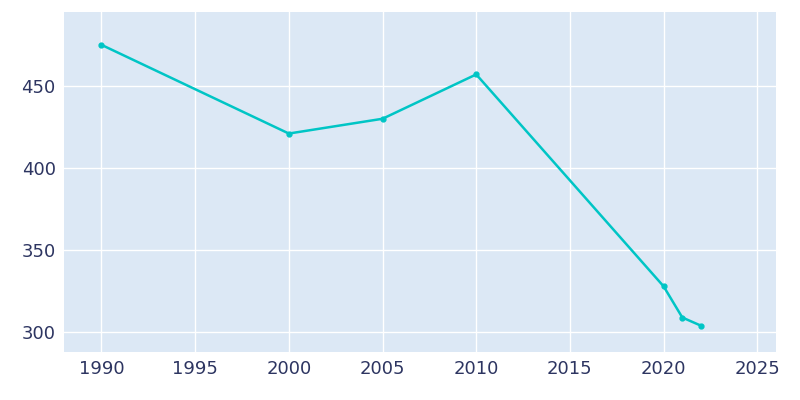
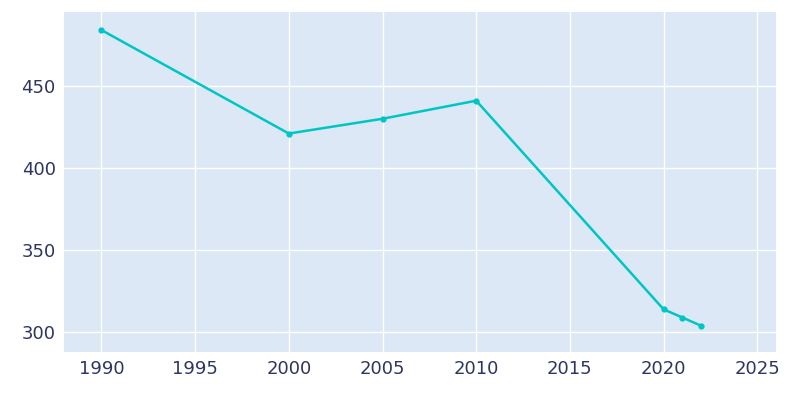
1990: 475 -> 484
2010: 457 -> 441
2020: 328 -> 314
